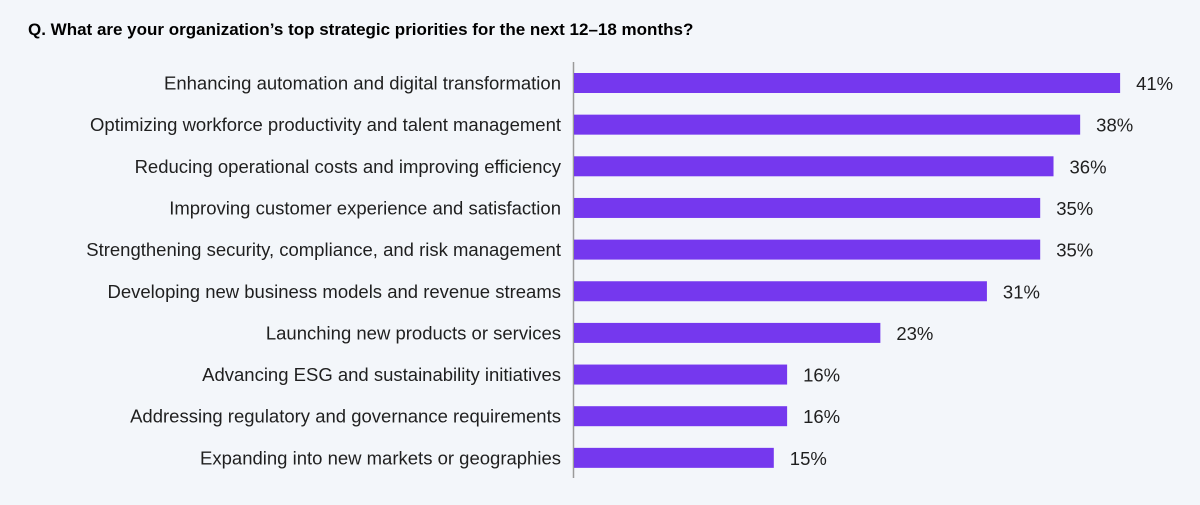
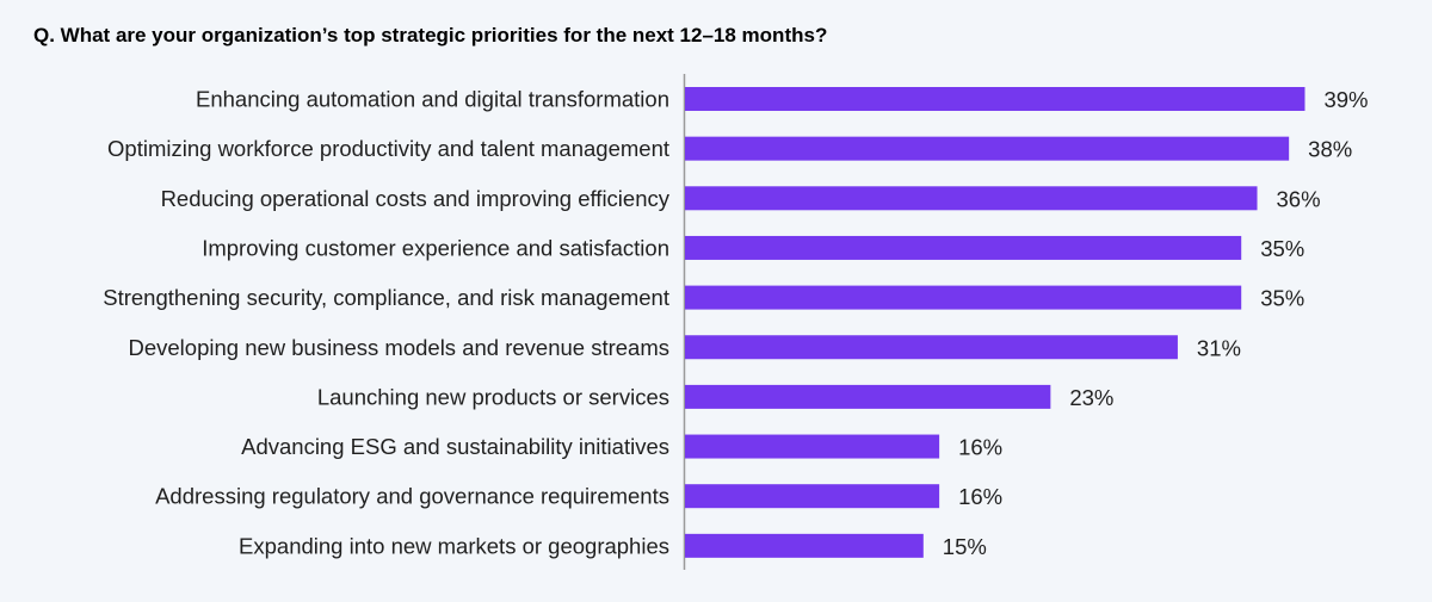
Enhancing automation and digital transformation: 41% -> 39%
